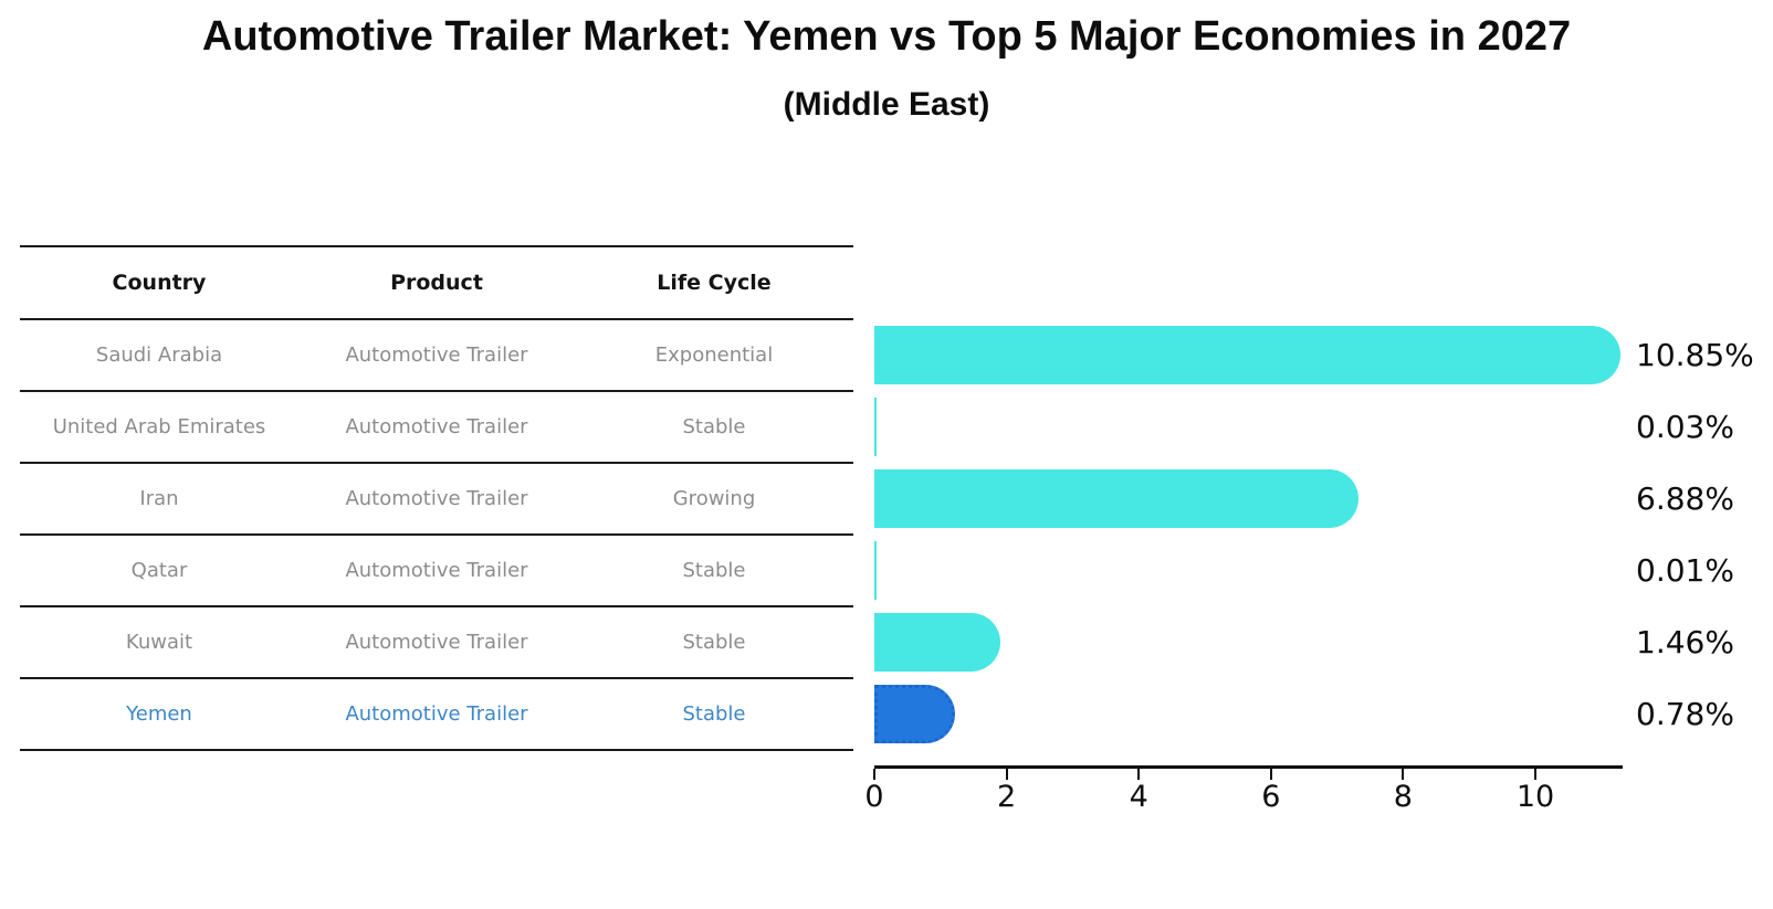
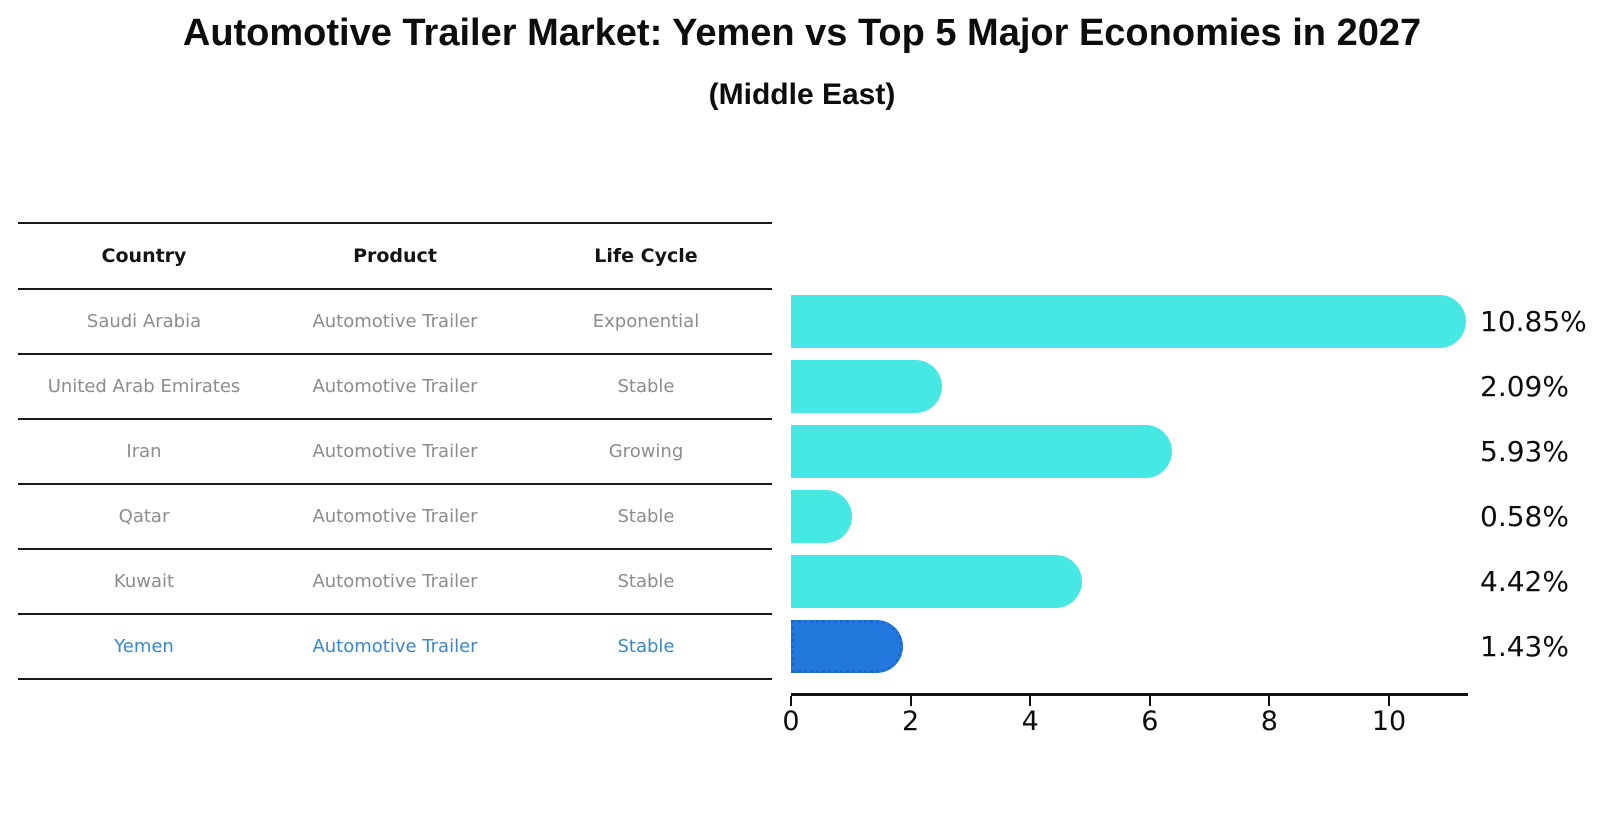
United Arab Emirates: 0.03% -> 2.09%
Iran: 6.88% -> 5.93%
Qatar: 0.01% -> 0.58%
Kuwait: 1.46% -> 4.42%
Yemen: 0.78% -> 1.43%
